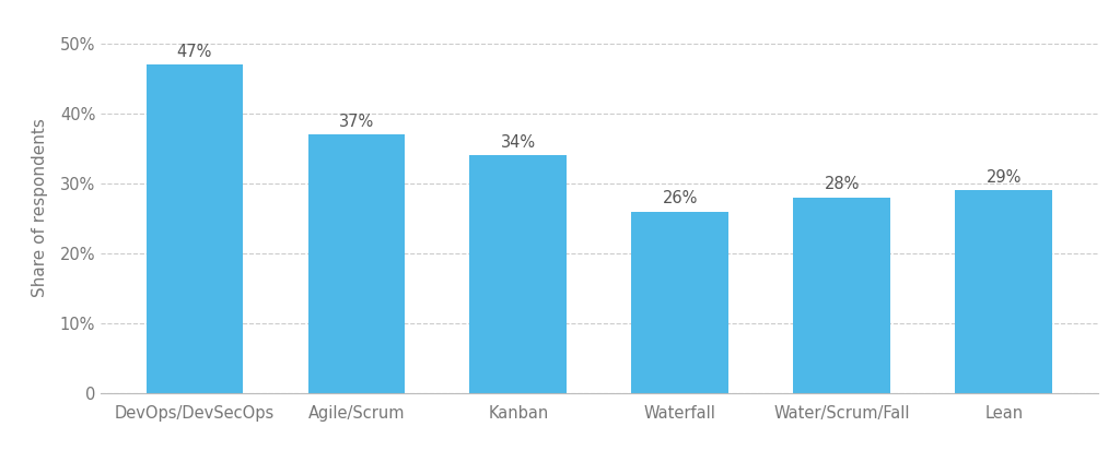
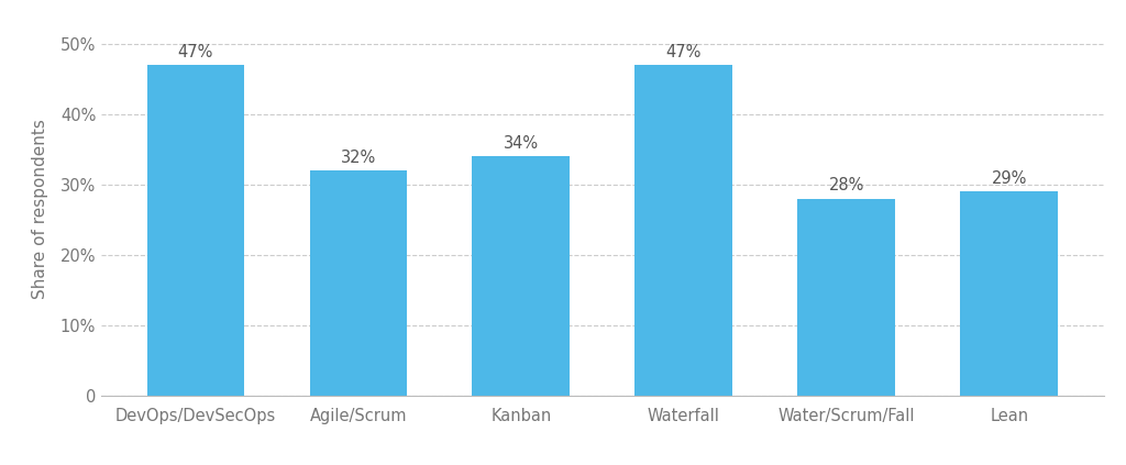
Agile/Scrum: 37% -> 32%
Waterfall: 26% -> 47%
